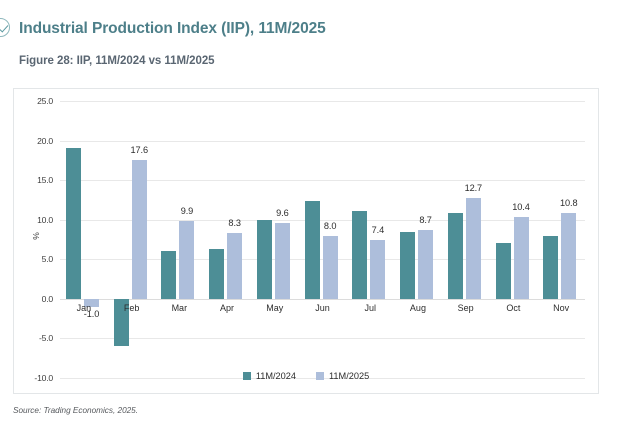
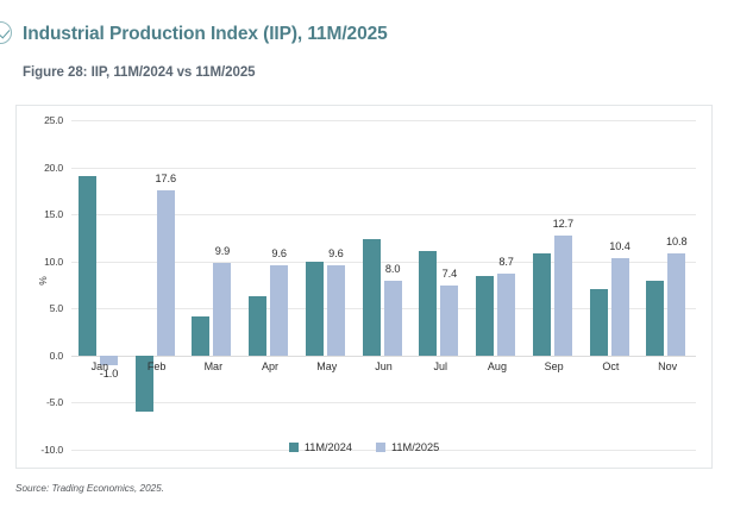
11M/2024/Mar: 6 -> 4
11M/2025/Apr: 8.3 -> 9.6
